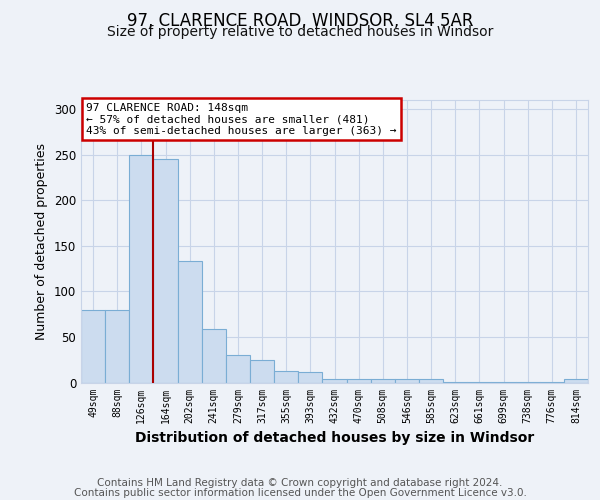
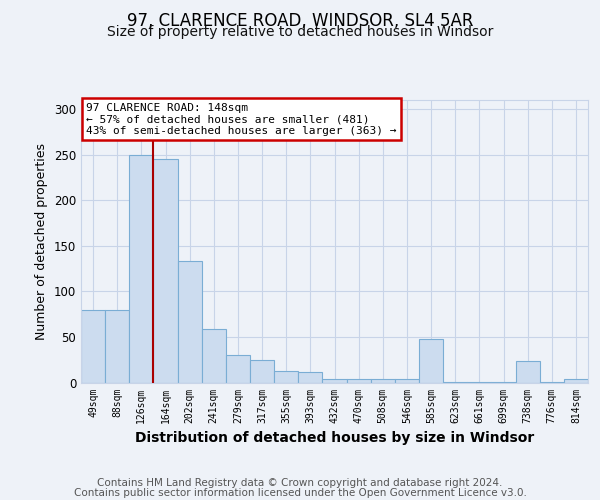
585sqm: 4 -> 48
738sqm: 1 -> 24
